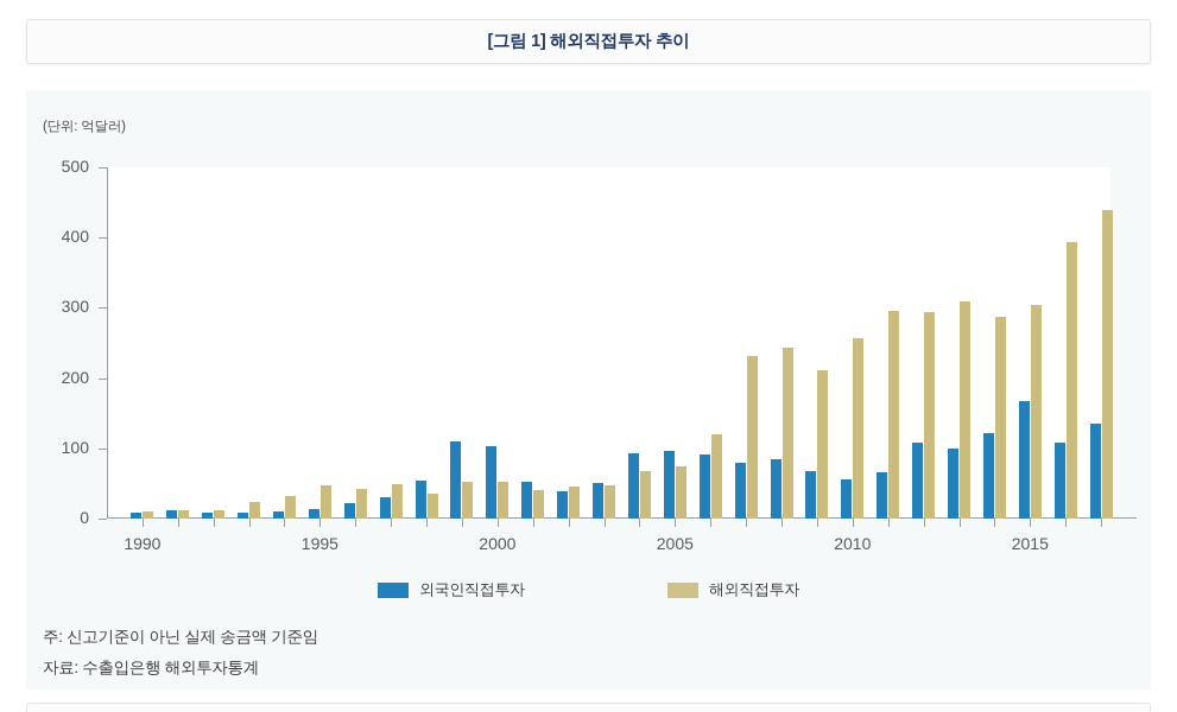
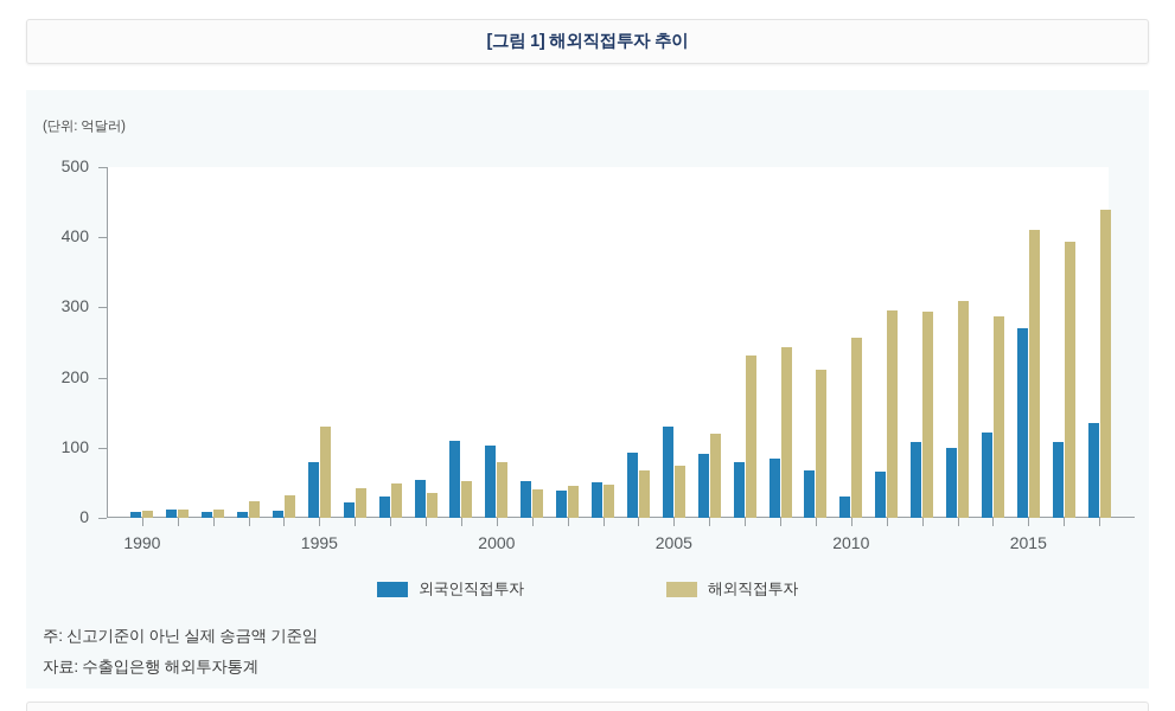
외국인직접투자/1995: 10 -> 80
해외직접투자/1995: 50 -> 130
해외직접투자/2000: 50 -> 80
외국인직접투자/2005: 100 -> 130
외국인직접투자/2010: 60 -> 30
외국인직접투자/2015: 170 -> 270
해외직접투자/2015: 300 -> 410
